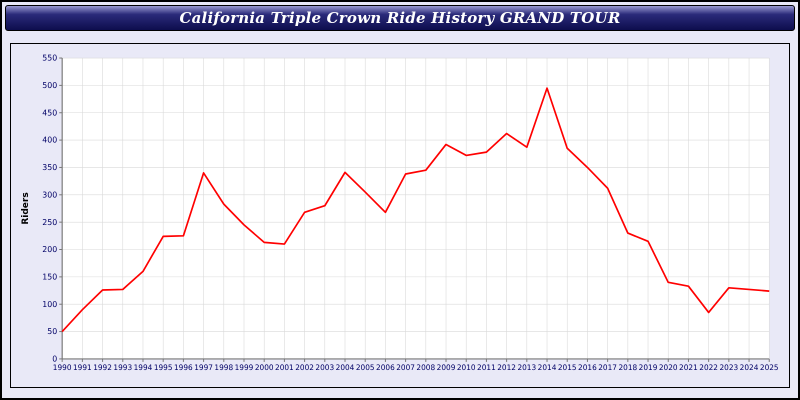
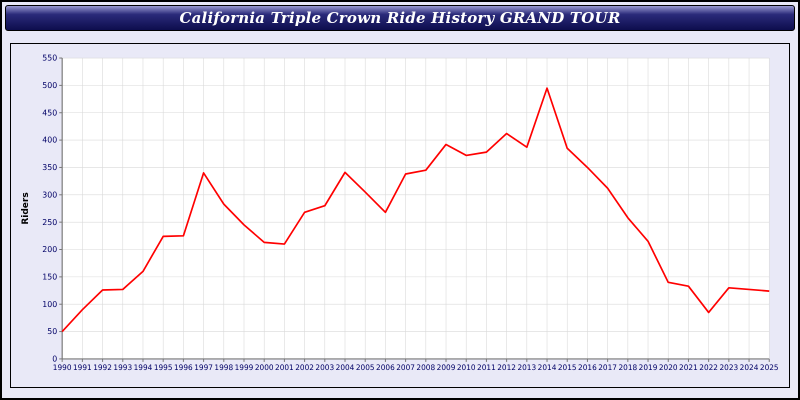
2018: 230 -> 260
